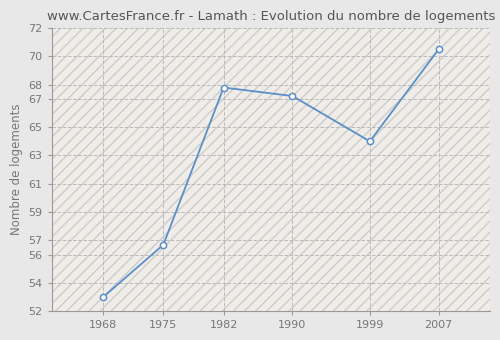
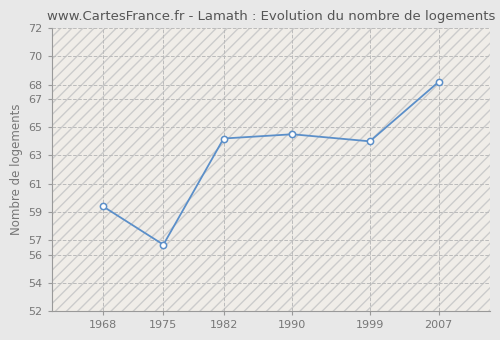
1968: 53.0 -> 59.4
1982: 67.8 -> 64.2
1990: 67.2 -> 64.5
2007: 70.5 -> 68.2
